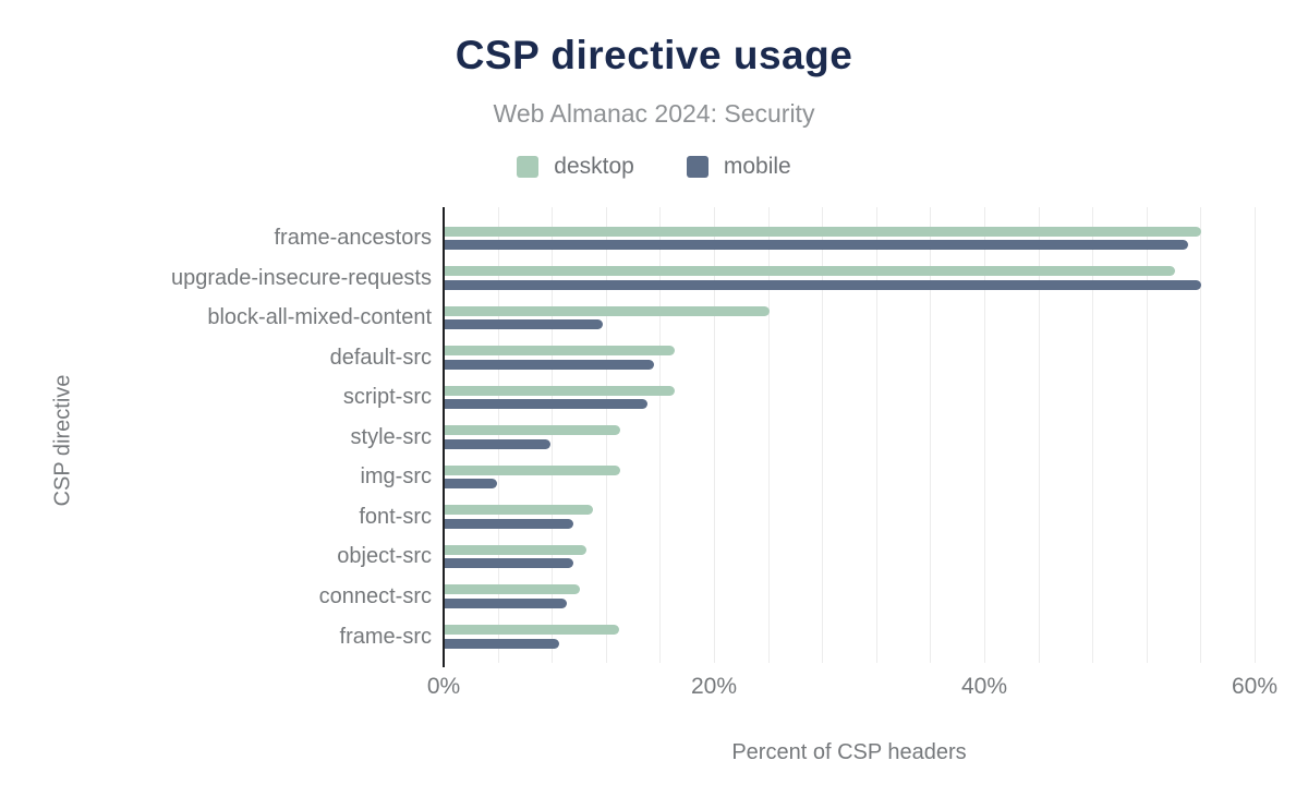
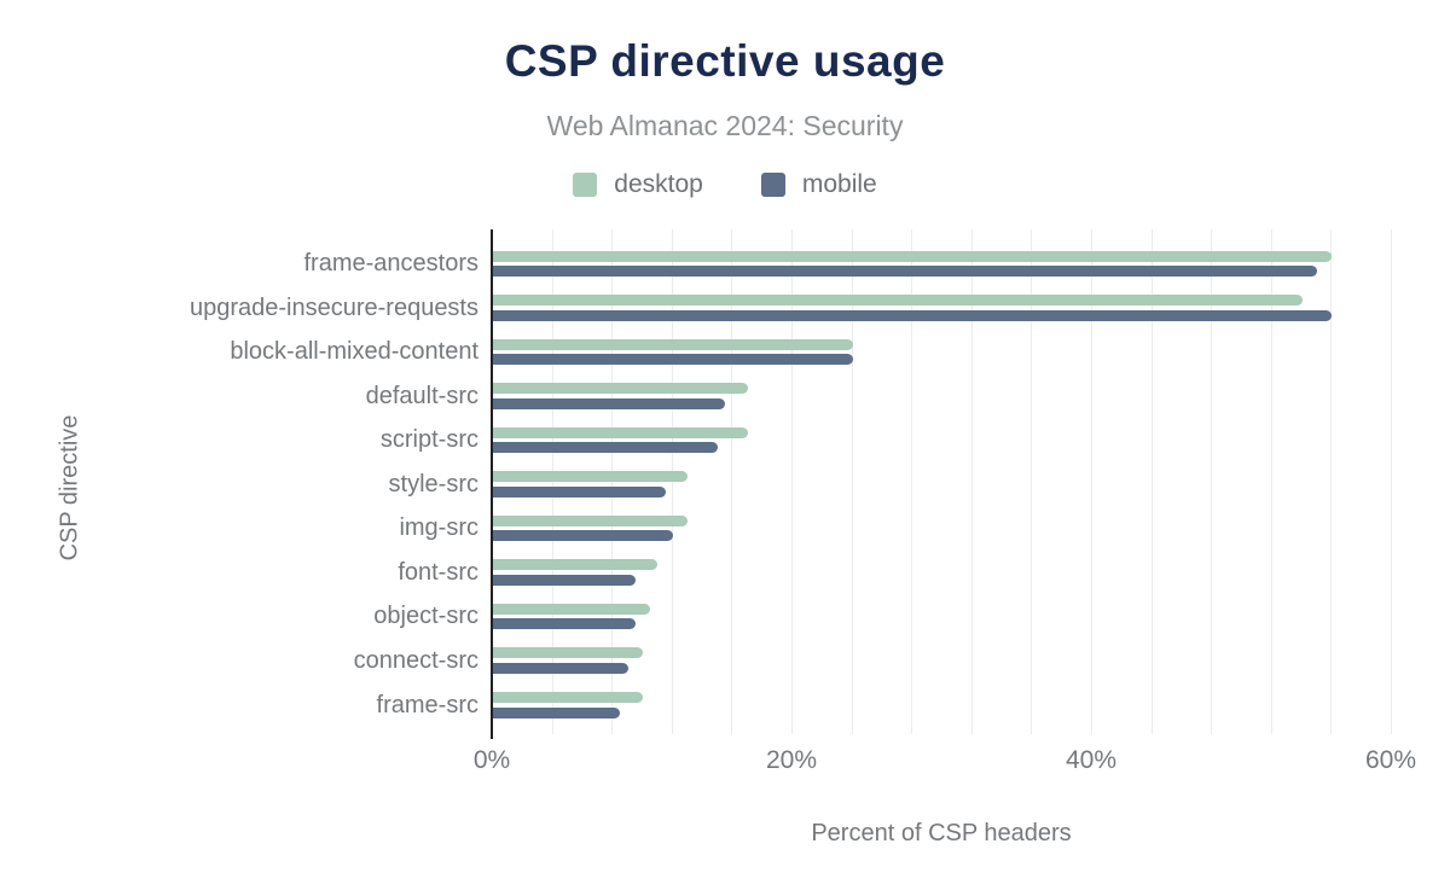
mobile/block-all-mixed-content: 11.7% -> 24.0%
mobile/style-src: 7.8% -> 11.5%
mobile/img-src: 3.9% -> 12.0%
desktop/frame-src: 12.9% -> 10.0%
